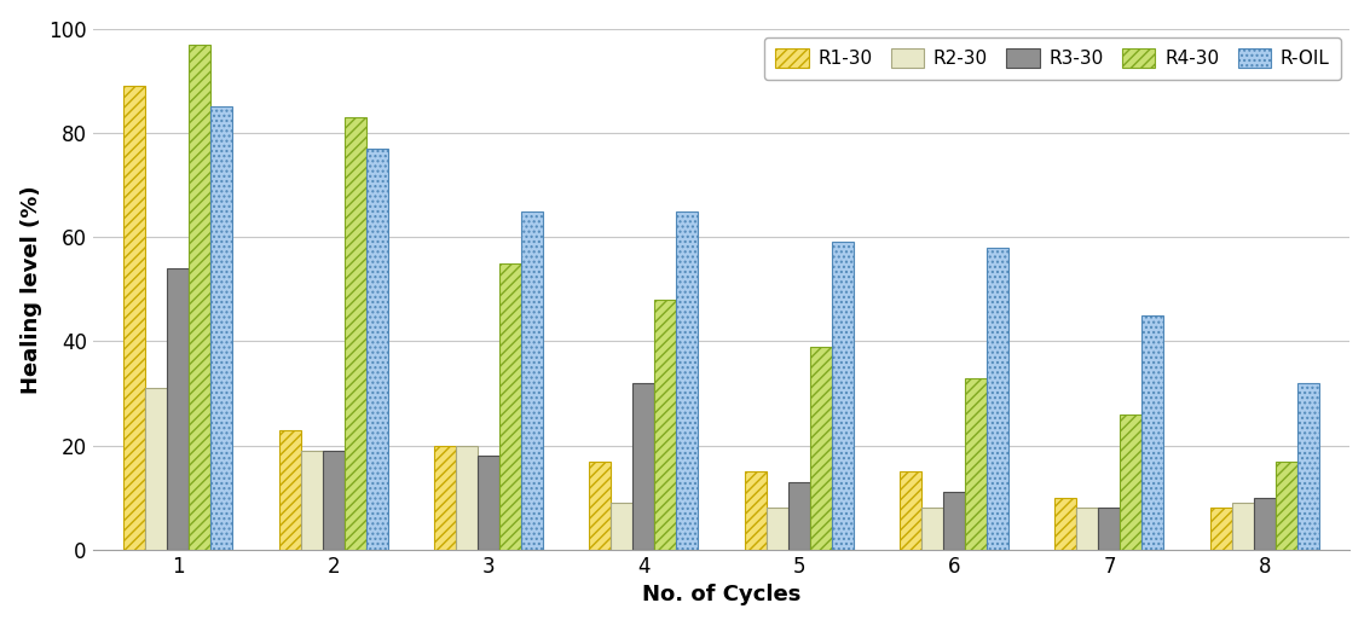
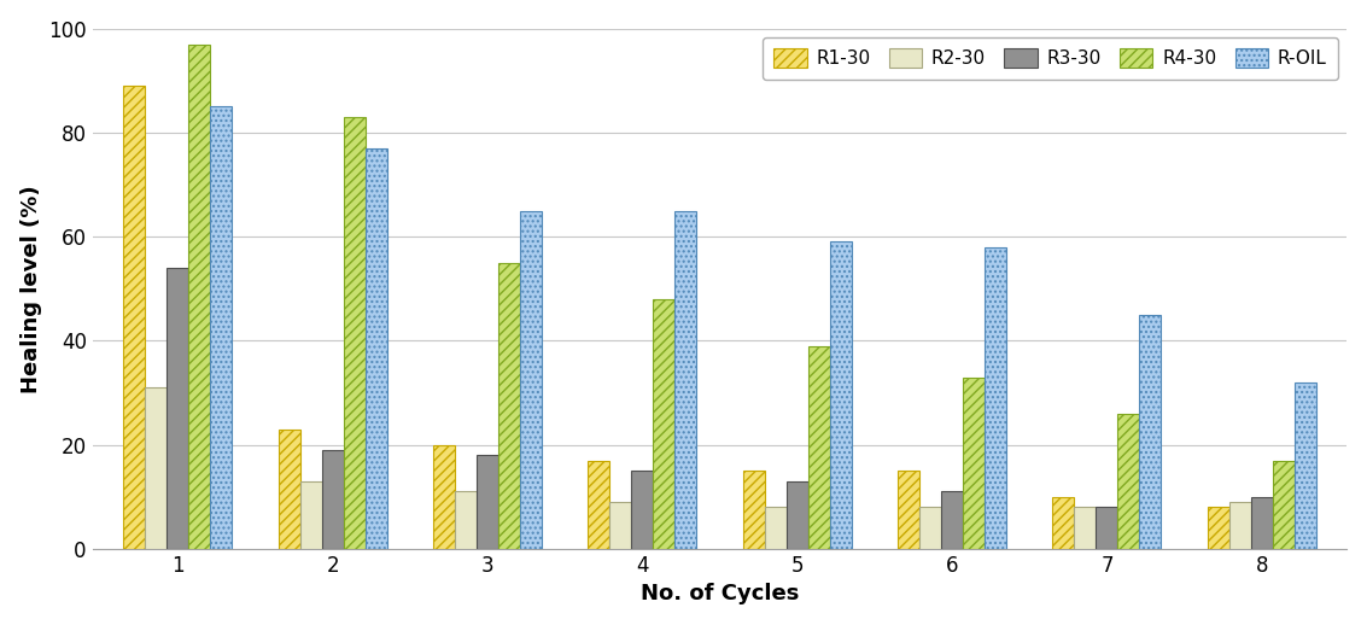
R2-30/2: 19 -> 13
R2-30/3: 20 -> 11
R3-30/4: 32 -> 15
